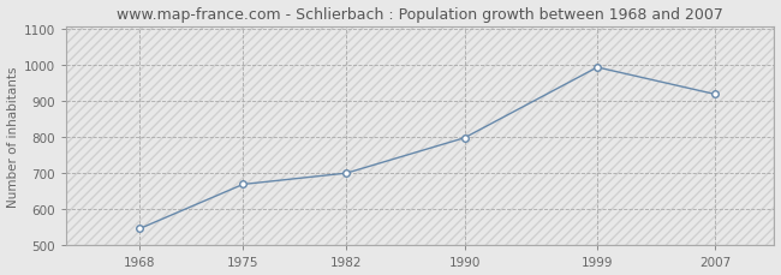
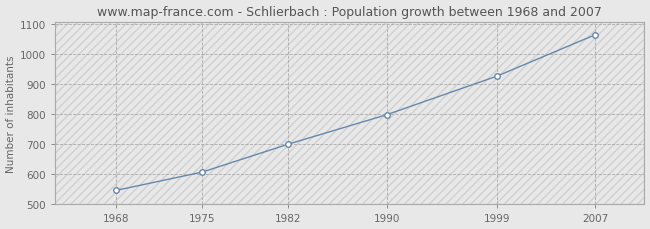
1975: 670 -> 608
1999: 995 -> 928
2007: 920 -> 1066
